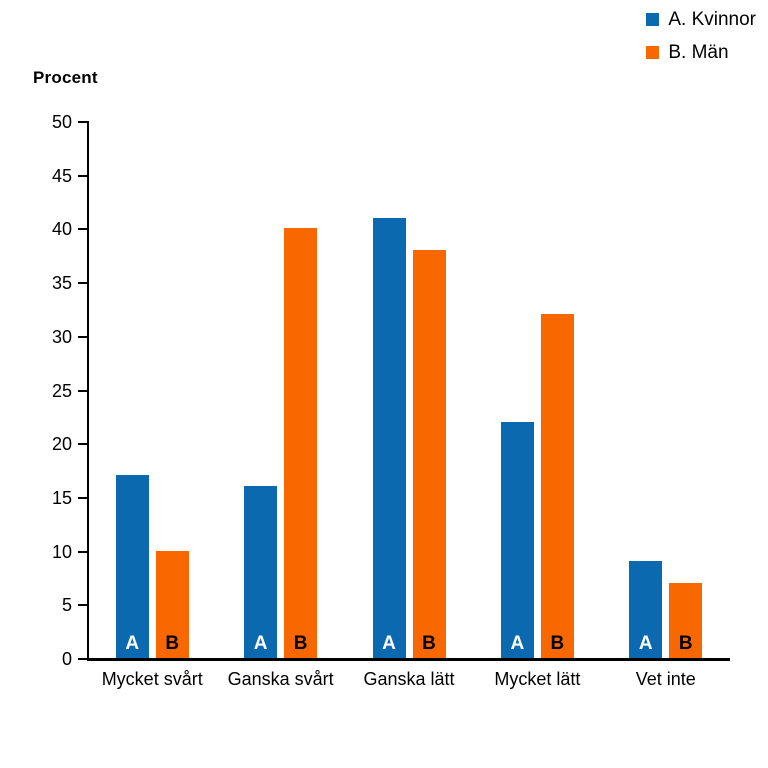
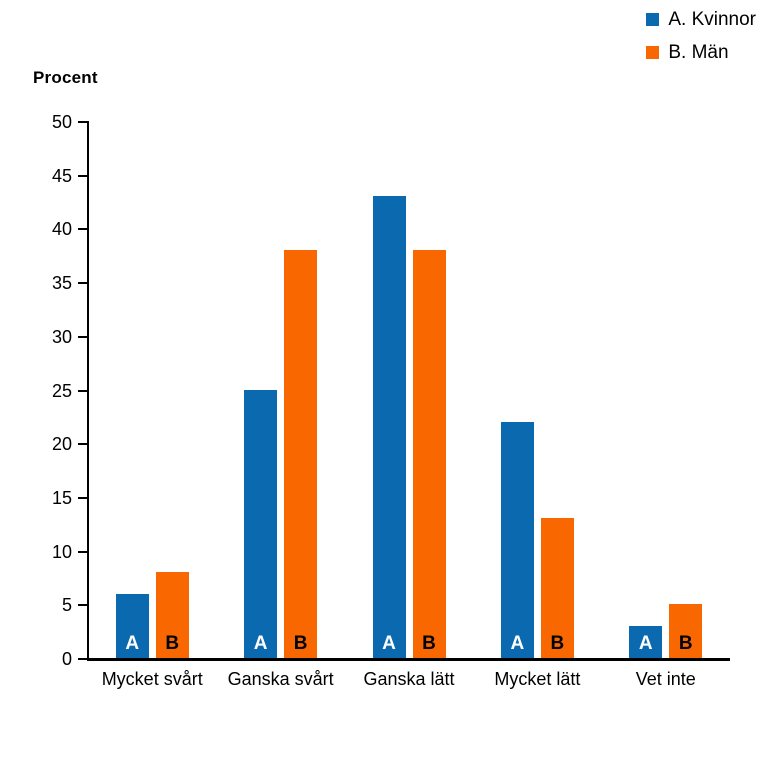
A. Kvinnor/Mycket svårt: 17 -> 6
B. Män/Mycket svårt: 10 -> 8
A. Kvinnor/Ganska svårt: 16 -> 25
B. Män/Ganska svårt: 40 -> 38
A. Kvinnor/Ganska lätt: 41 -> 43
B. Män/Mycket lätt: 32 -> 13
A. Kvinnor/Vet inte: 9 -> 3
B. Män/Vet inte: 7 -> 5
